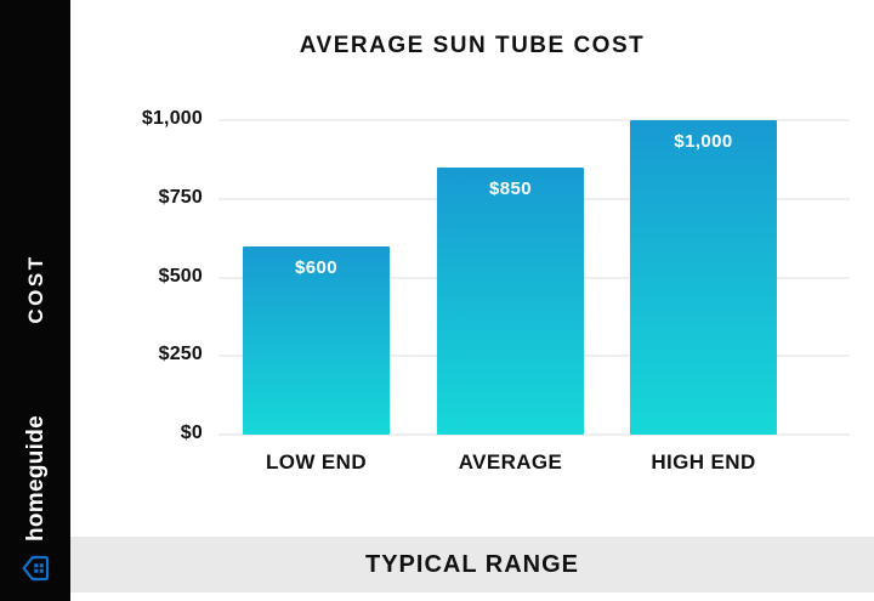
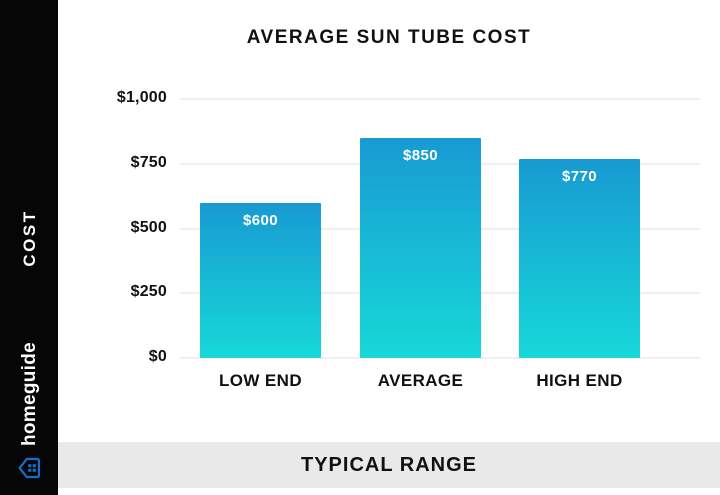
HIGH END: $1,000 -> $770
